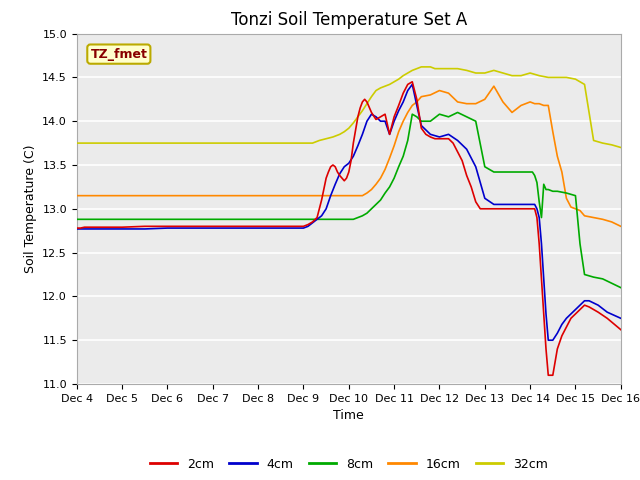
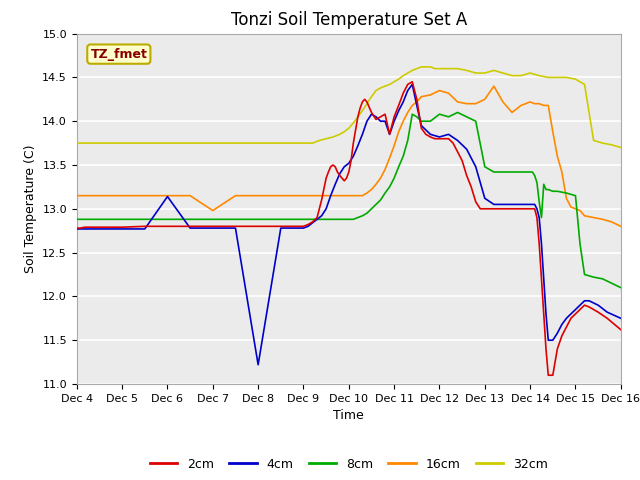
4cm/Dec 6: 12.78 -> 13.14
16cm/Dec 7: 13.15 -> 12.98
4cm/Dec 8: 12.78 -> 11.22
